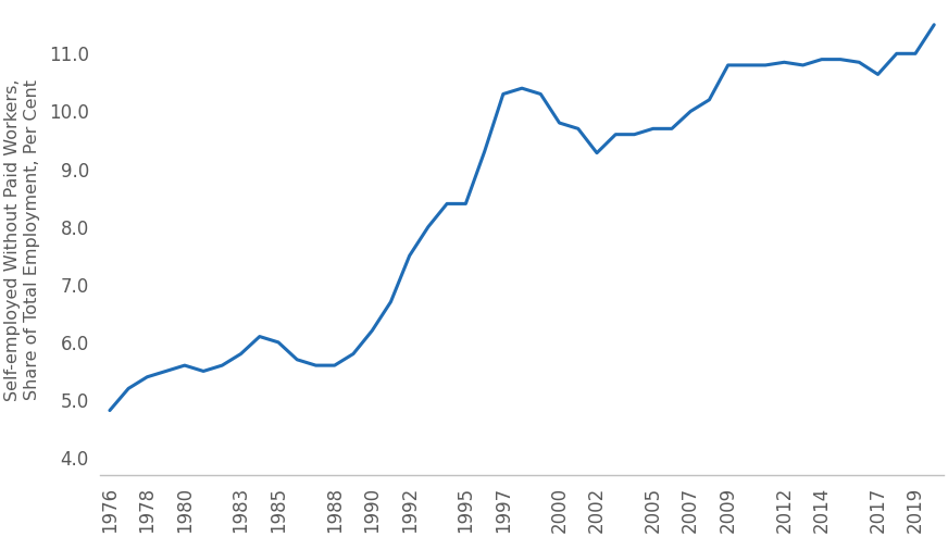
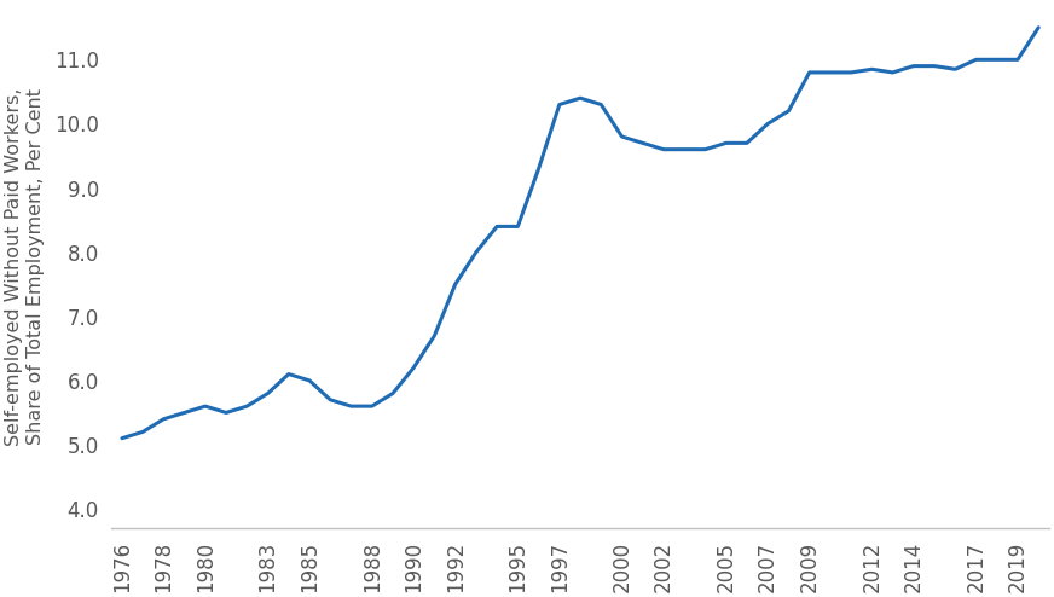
1976: 4.82 -> 5.10
2002: 9.28 -> 9.60
2017: 10.64 -> 11.00
